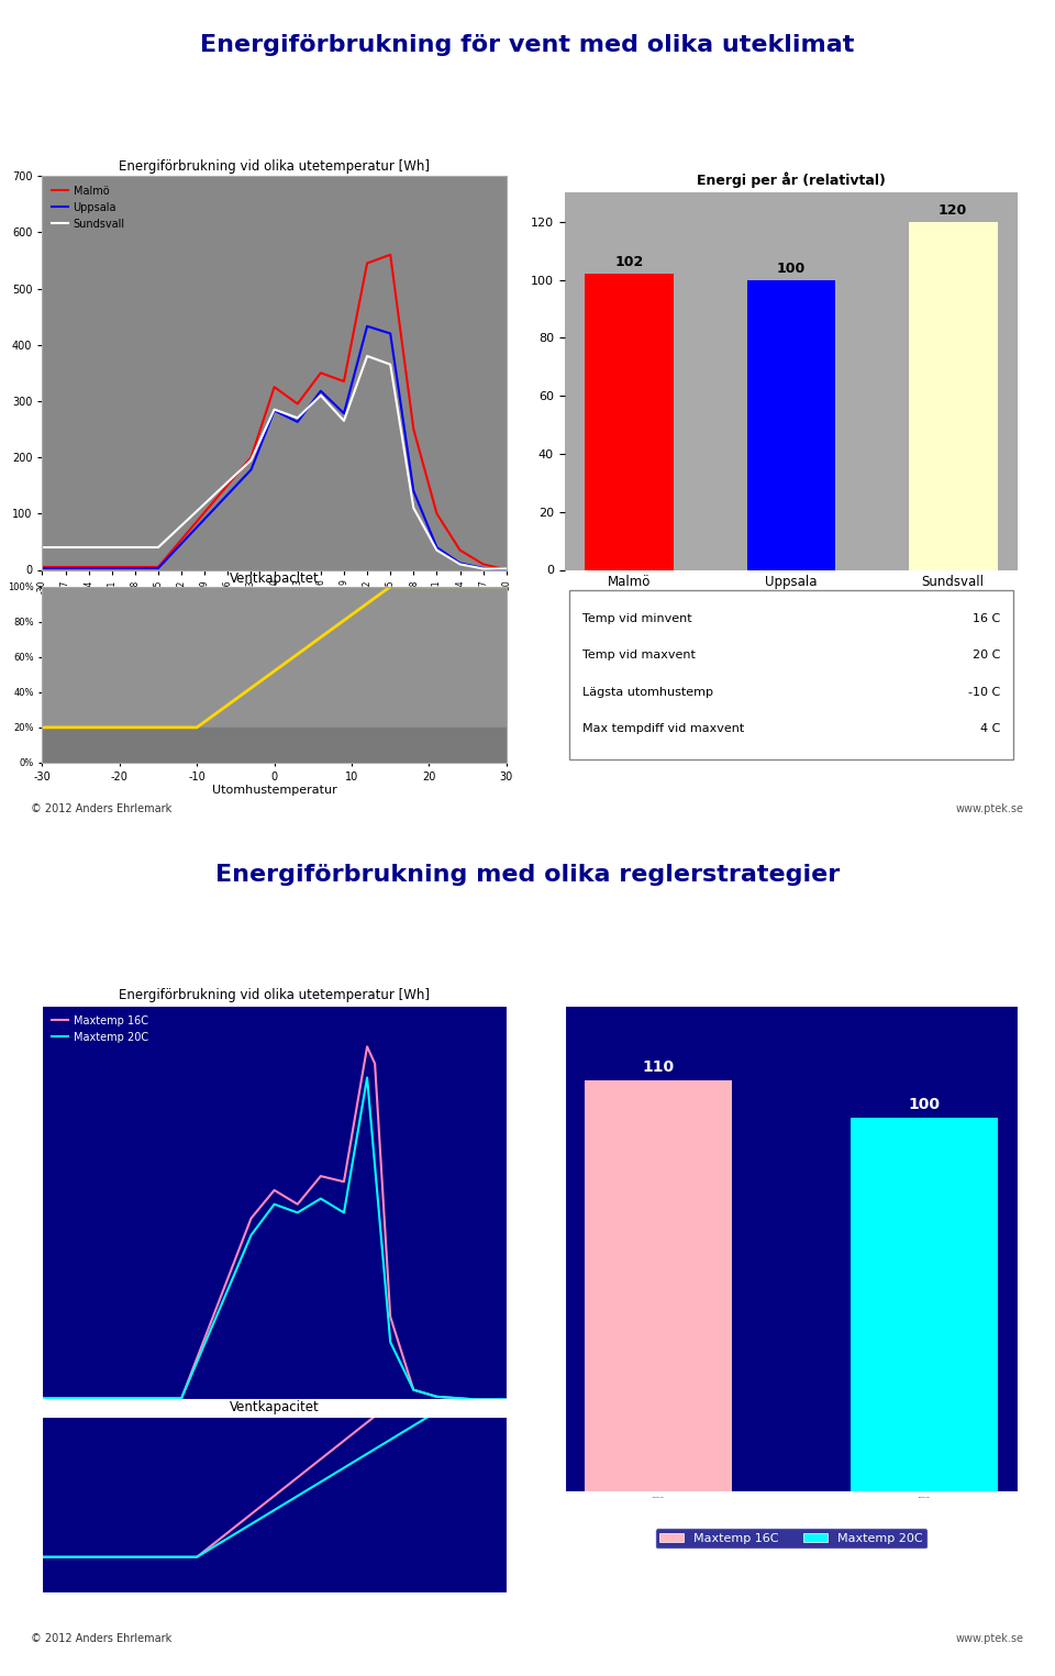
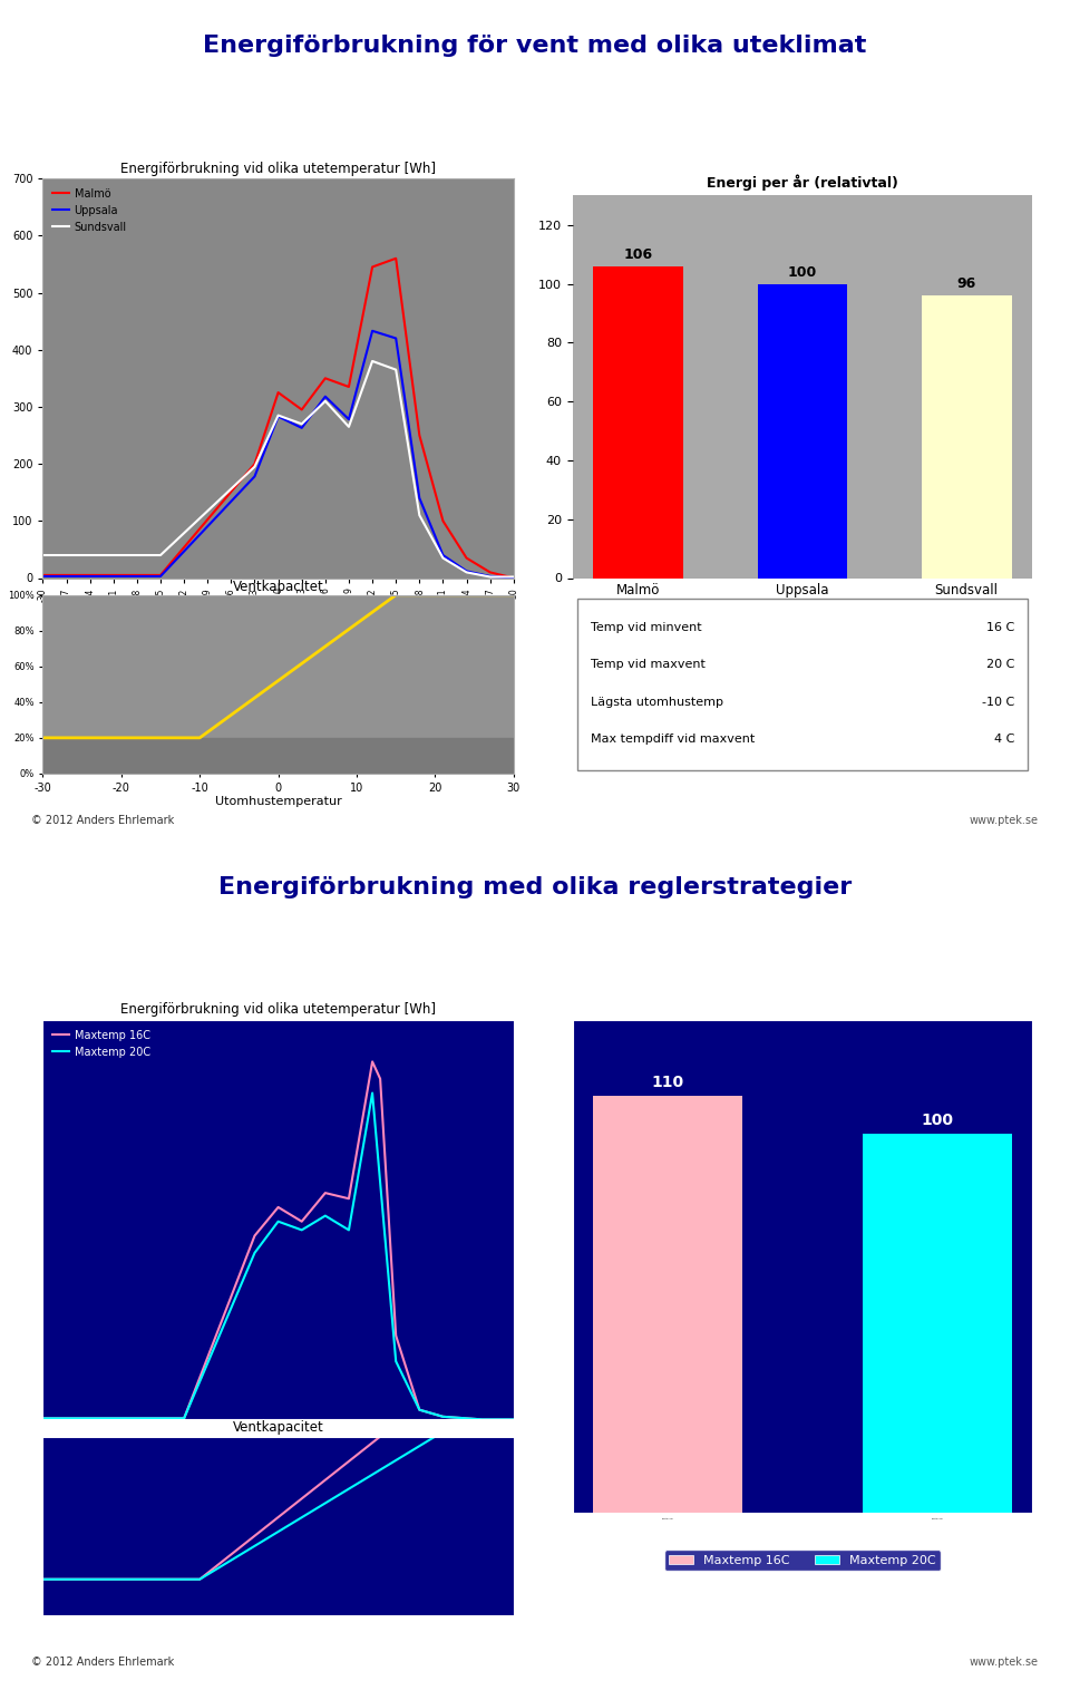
Energi per år (relativtal)/Malmö: 102 -> 106
Energi per år (relativtal)/Sundsvall: 120 -> 96
